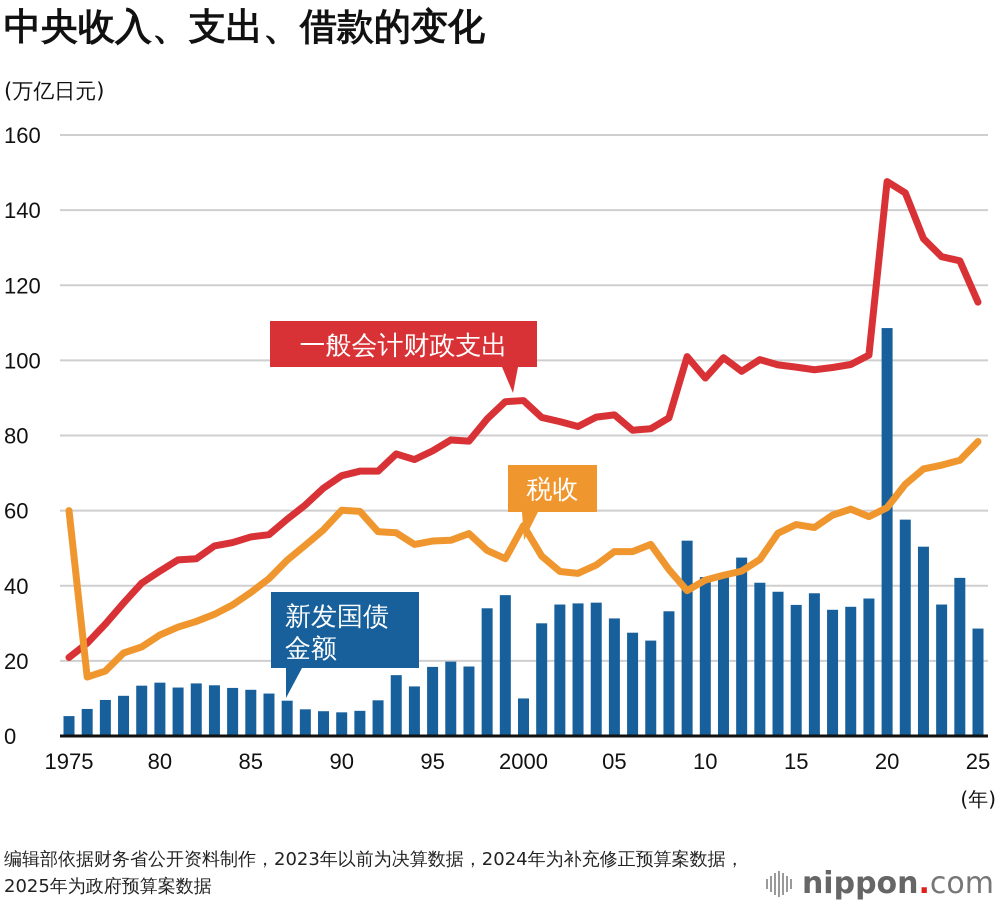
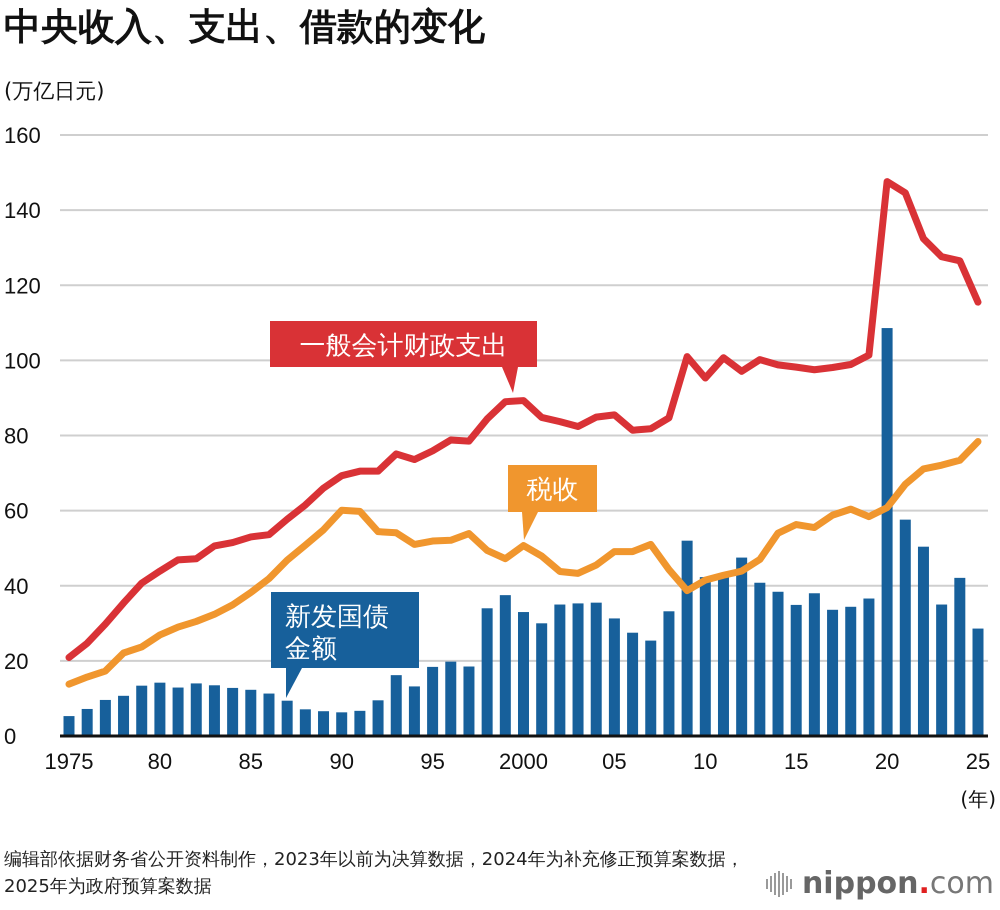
税收/1975: 60 -> 14
新发国债金额/2000: 10 -> 33
税收/2000: 56 -> 51
